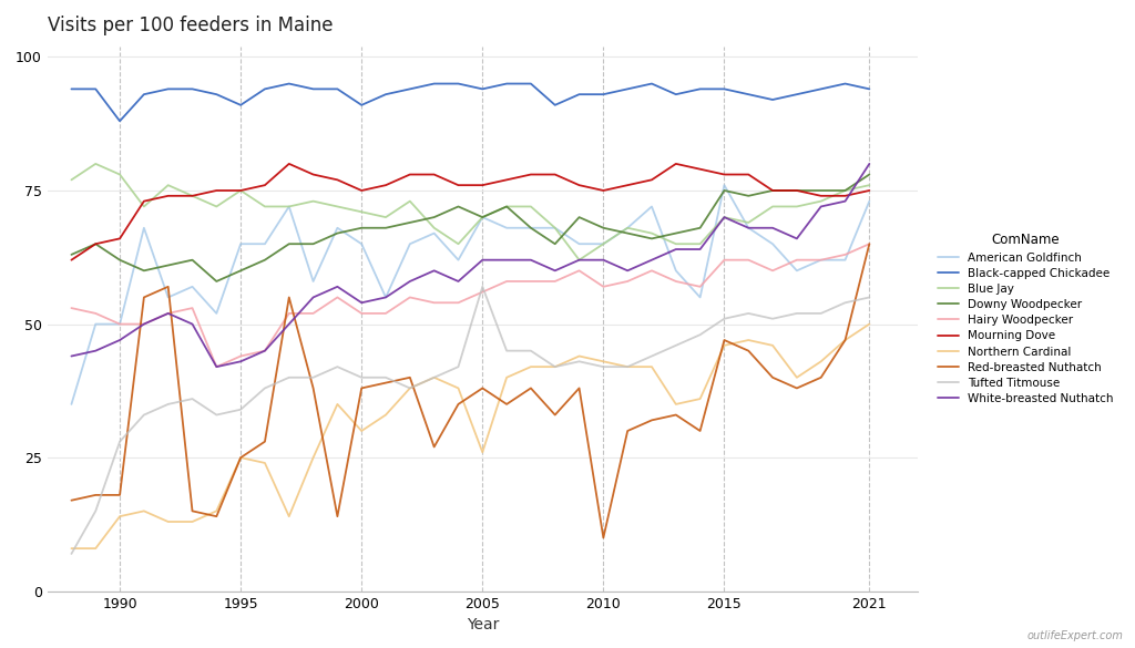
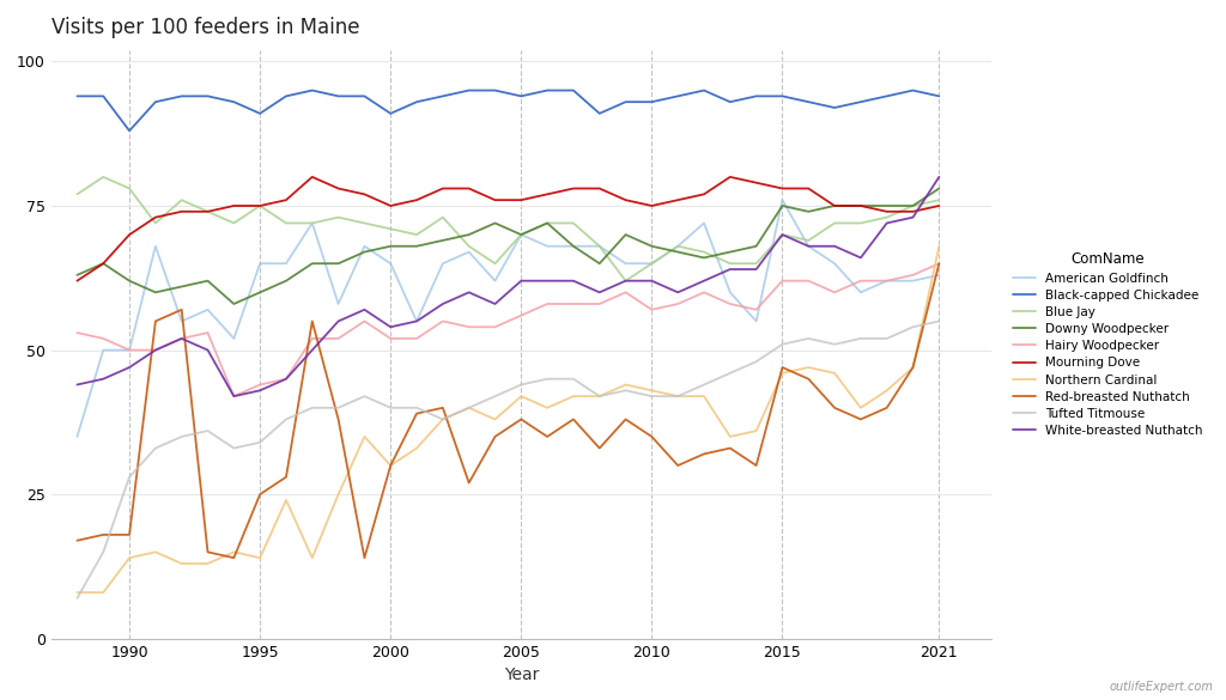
Mourning Dove/1990: 66 -> 70
Northern Cardinal/1995: 25 -> 14
Red-breasted Nuthatch/2000: 38 -> 30
Northern Cardinal/2005: 26 -> 42
Tufted Titmouse/2005: 57 -> 44
Red-breasted Nuthatch/2010: 10 -> 35
American Goldfinch/2021: 73 -> 63
Northern Cardinal/2021: 50 -> 68
